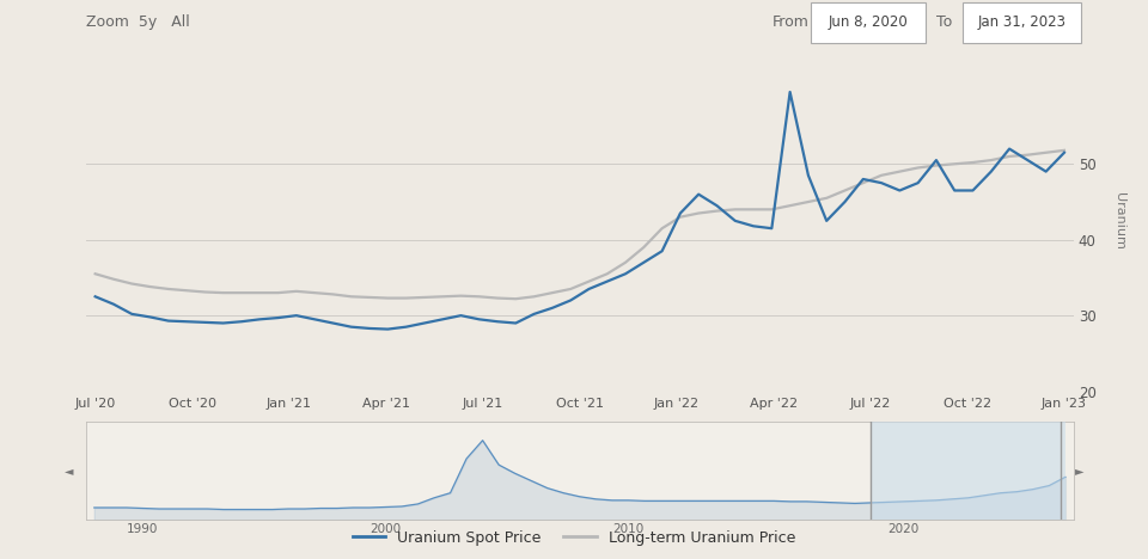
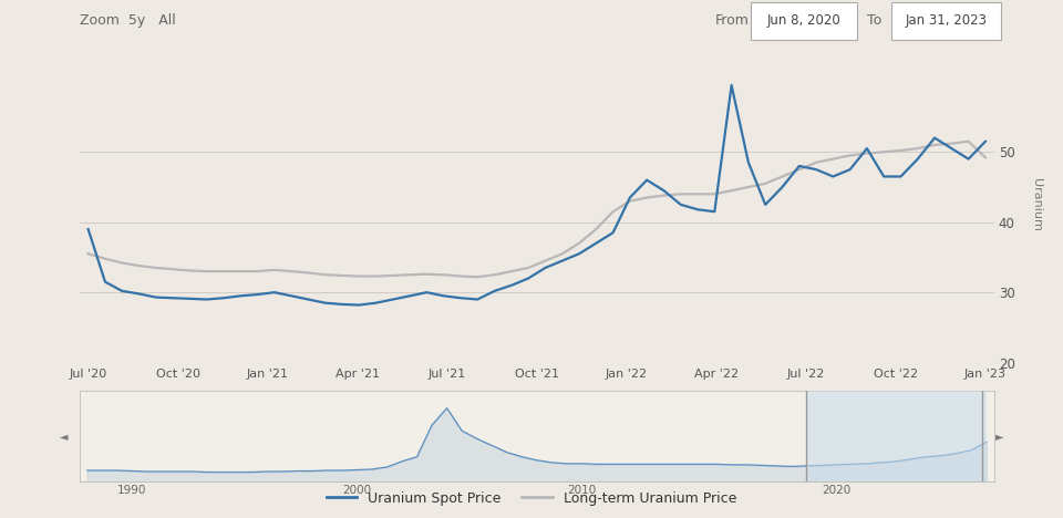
Uranium Spot Price/Jul '20: 32.5 -> 39.0
Long-term Uranium Price/Jan '23: 51.8 -> 49.2
